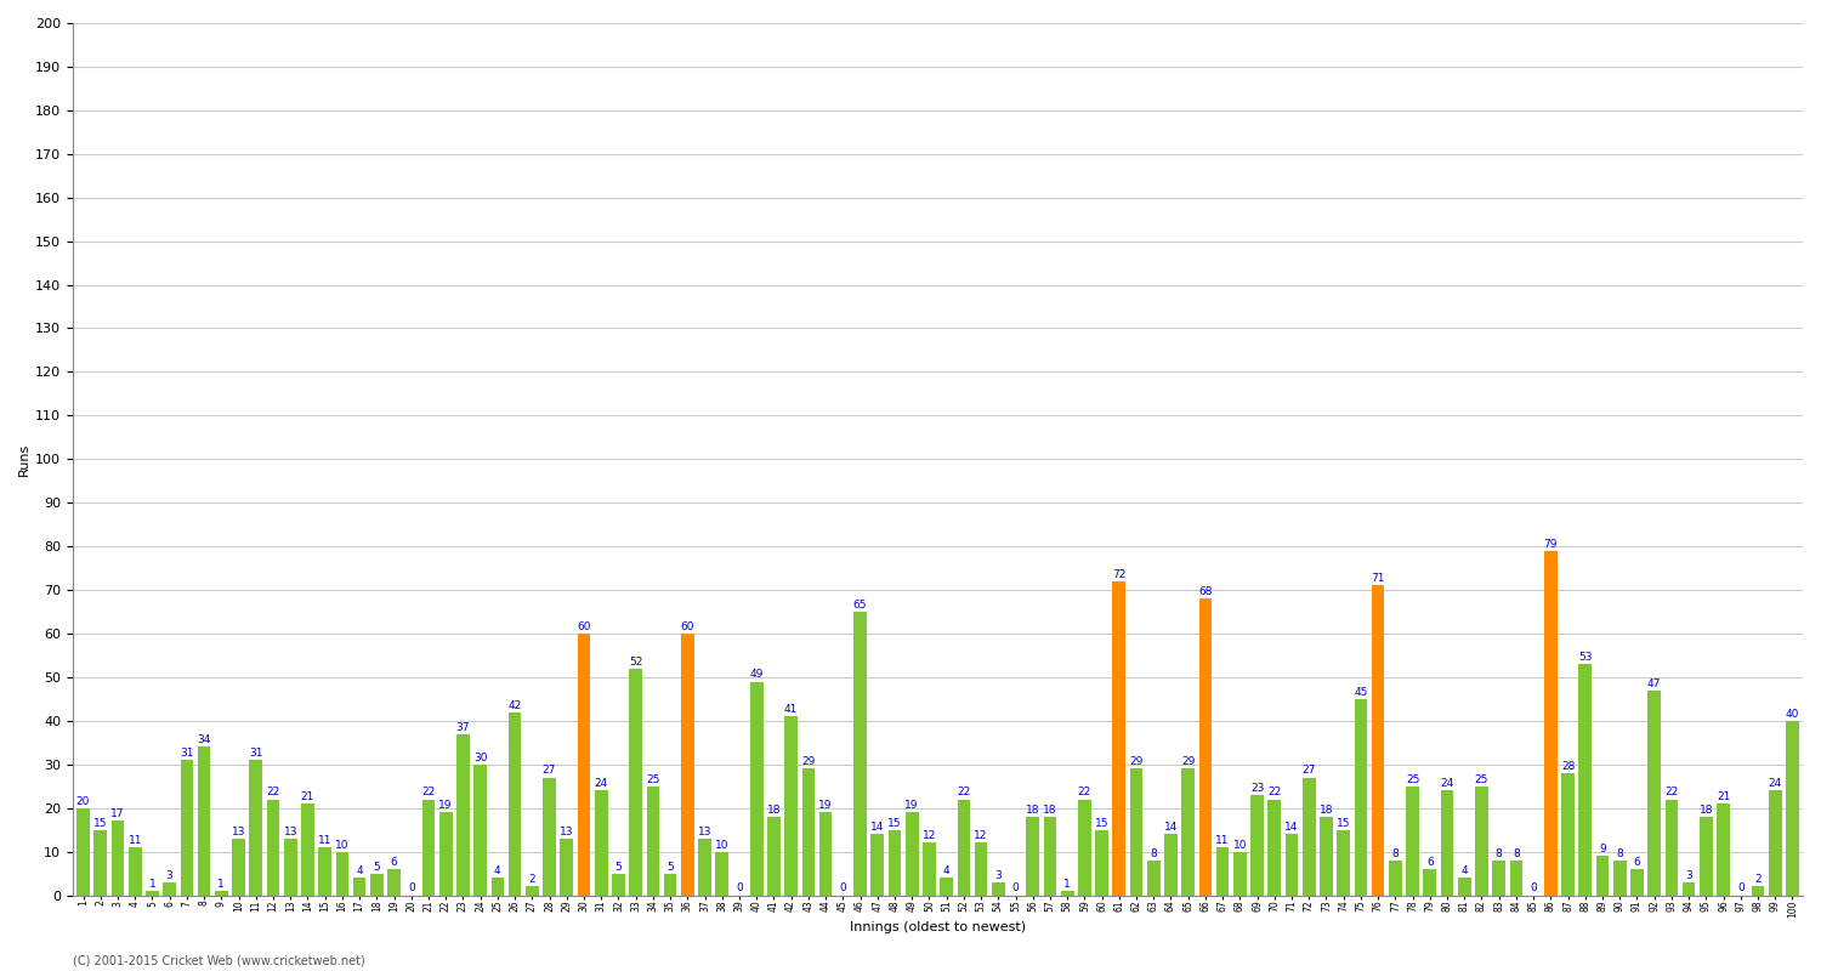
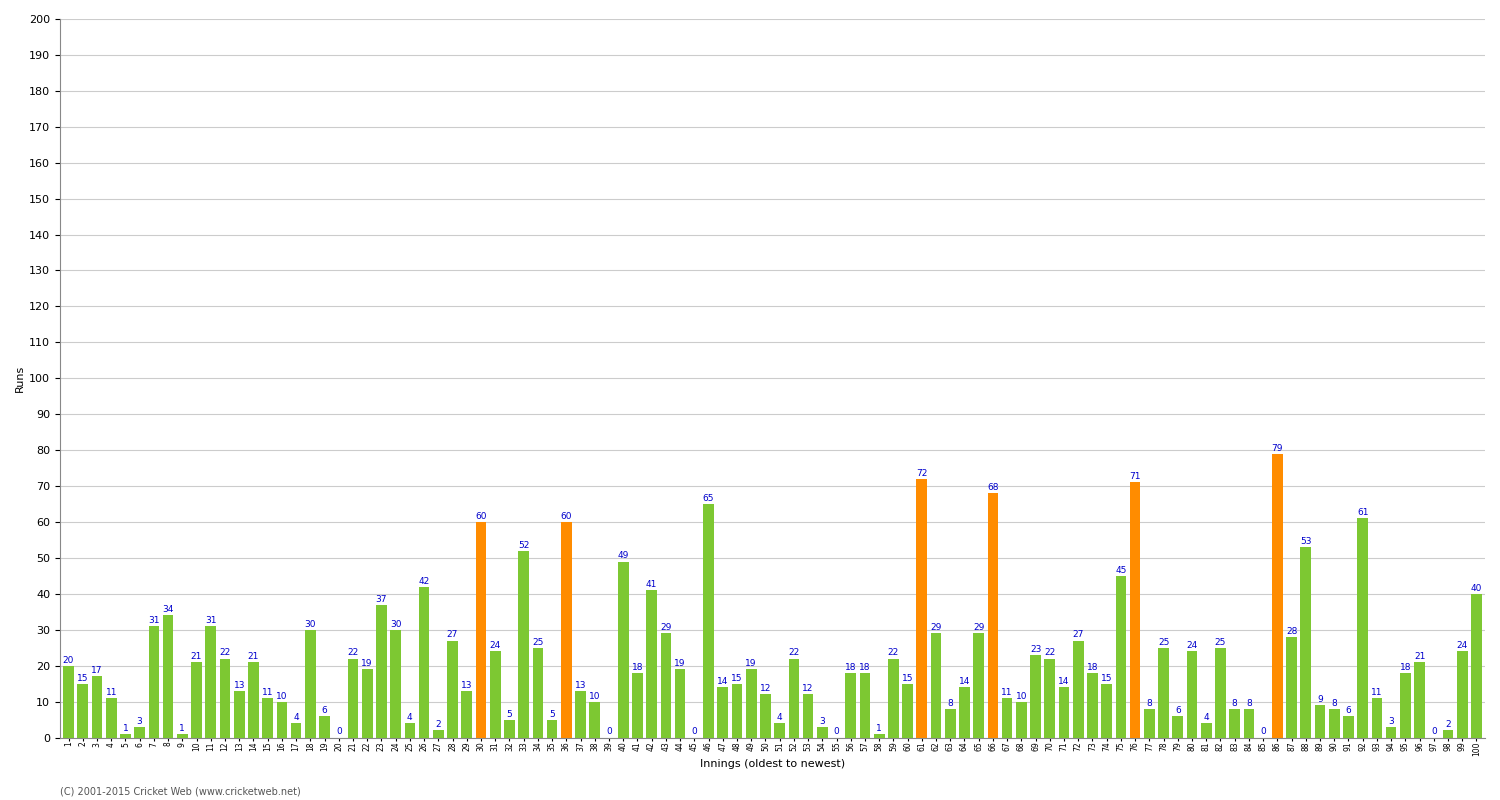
10: 13 -> 21
18: 5 -> 30
92: 47 -> 61
93: 22 -> 11
